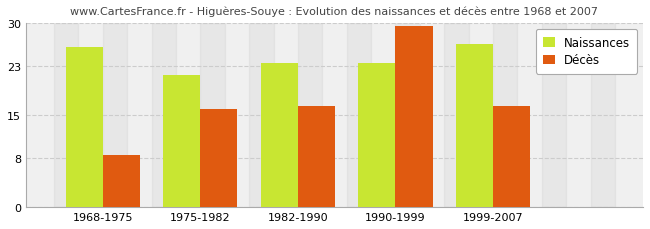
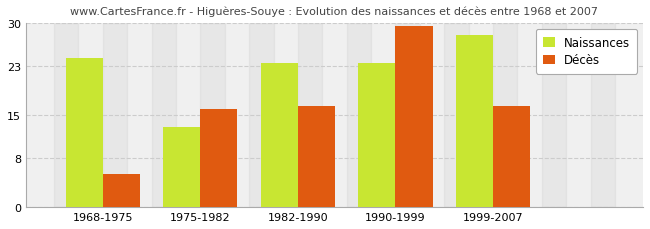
Naissances/1968-1975: 26.0 -> 24.2
Décès/1968-1975: 8.5 -> 5.4
Naissances/1975-1982: 21.5 -> 13.0
Naissances/1999-2007: 26.5 -> 28.0
